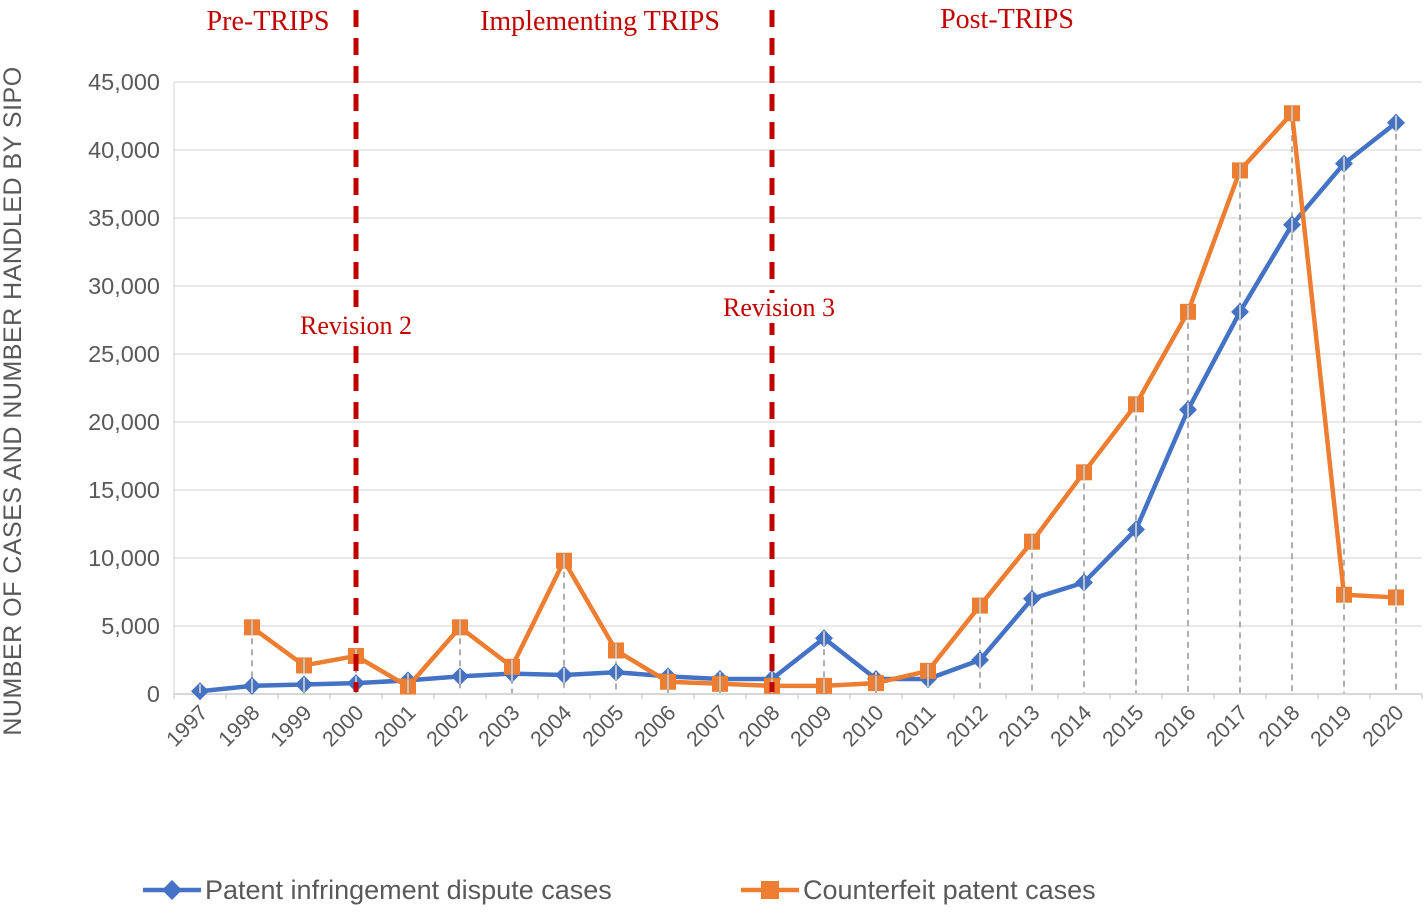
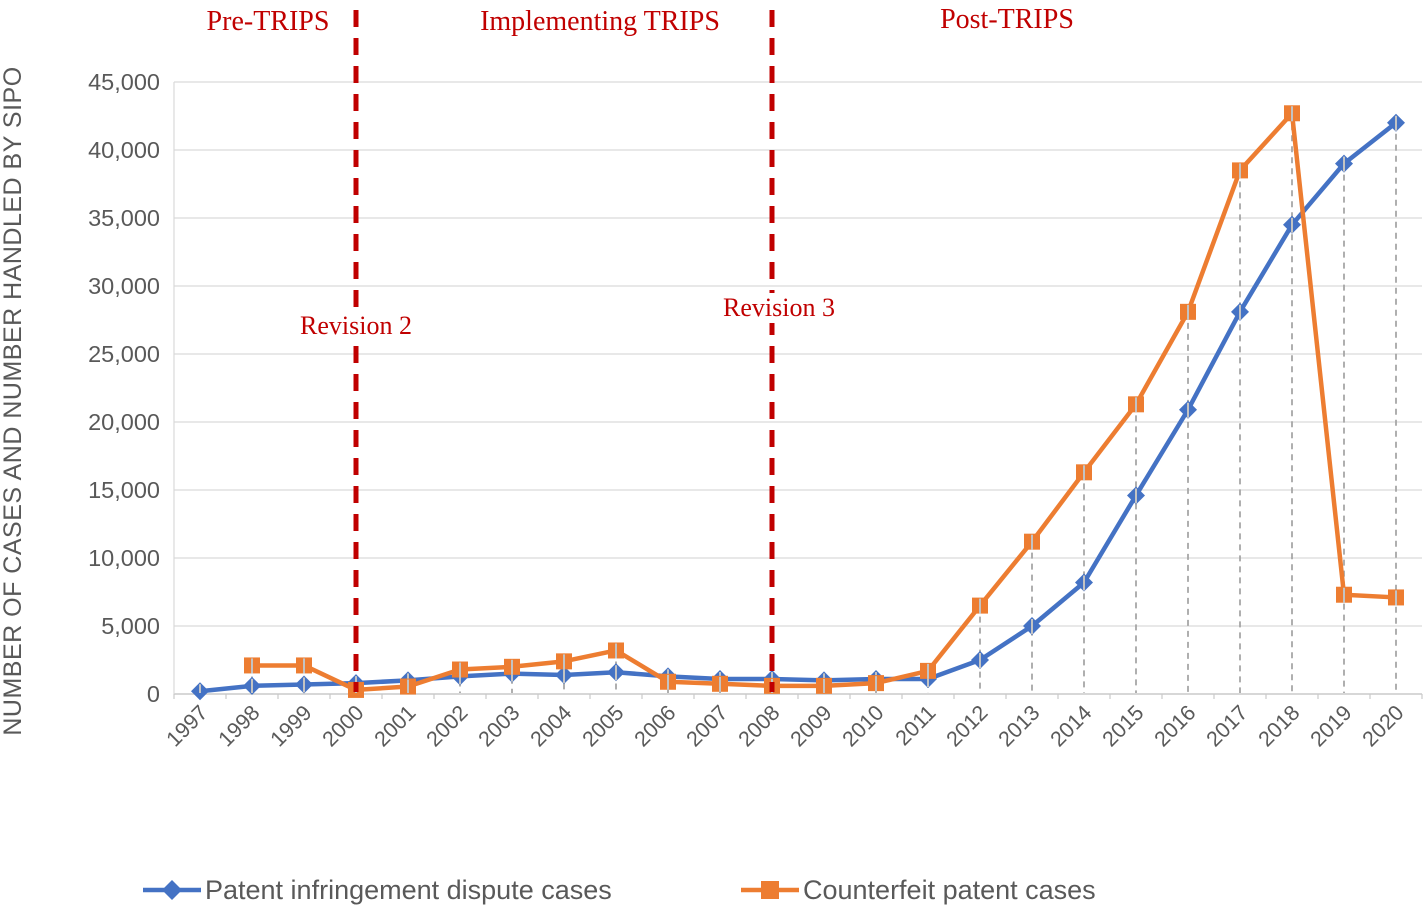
Counterfeit patent cases/1998: 4900 -> 2100
Counterfeit patent cases/2000: 2800 -> 300
Counterfeit patent cases/2002: 4900 -> 1800
Counterfeit patent cases/2004: 9800 -> 2400
Patent infringement dispute cases/2009: 4100 -> 1000
Patent infringement dispute cases/2013: 7000 -> 5000
Patent infringement dispute cases/2015: 12100 -> 14600
